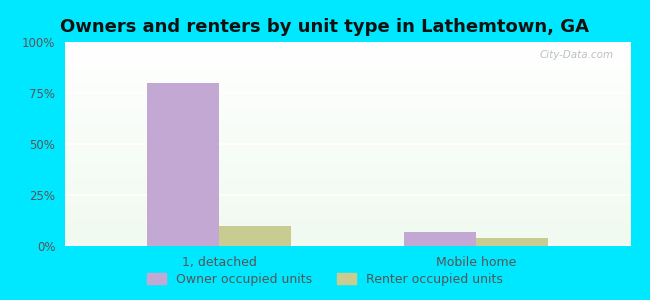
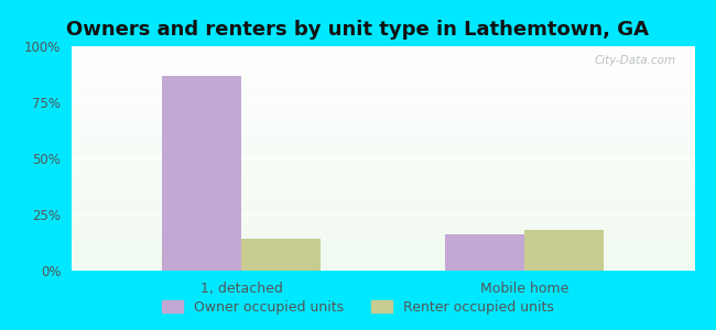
Owner occupied units/1, detached: 80% -> 87%
Renter occupied units/1, detached: 10% -> 14%
Owner occupied units/Mobile home: 7% -> 16%
Renter occupied units/Mobile home: 4% -> 18%
